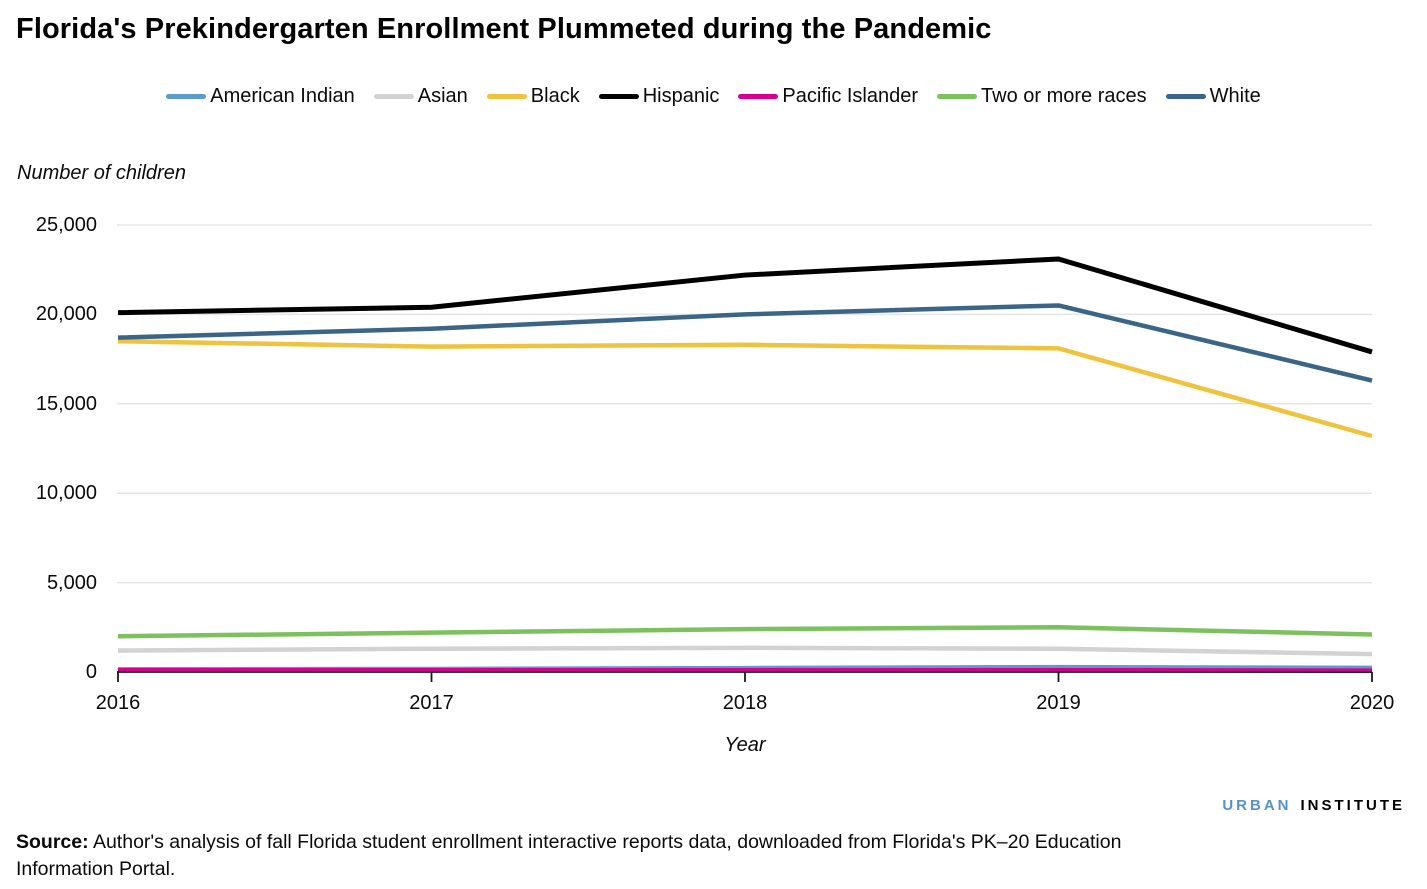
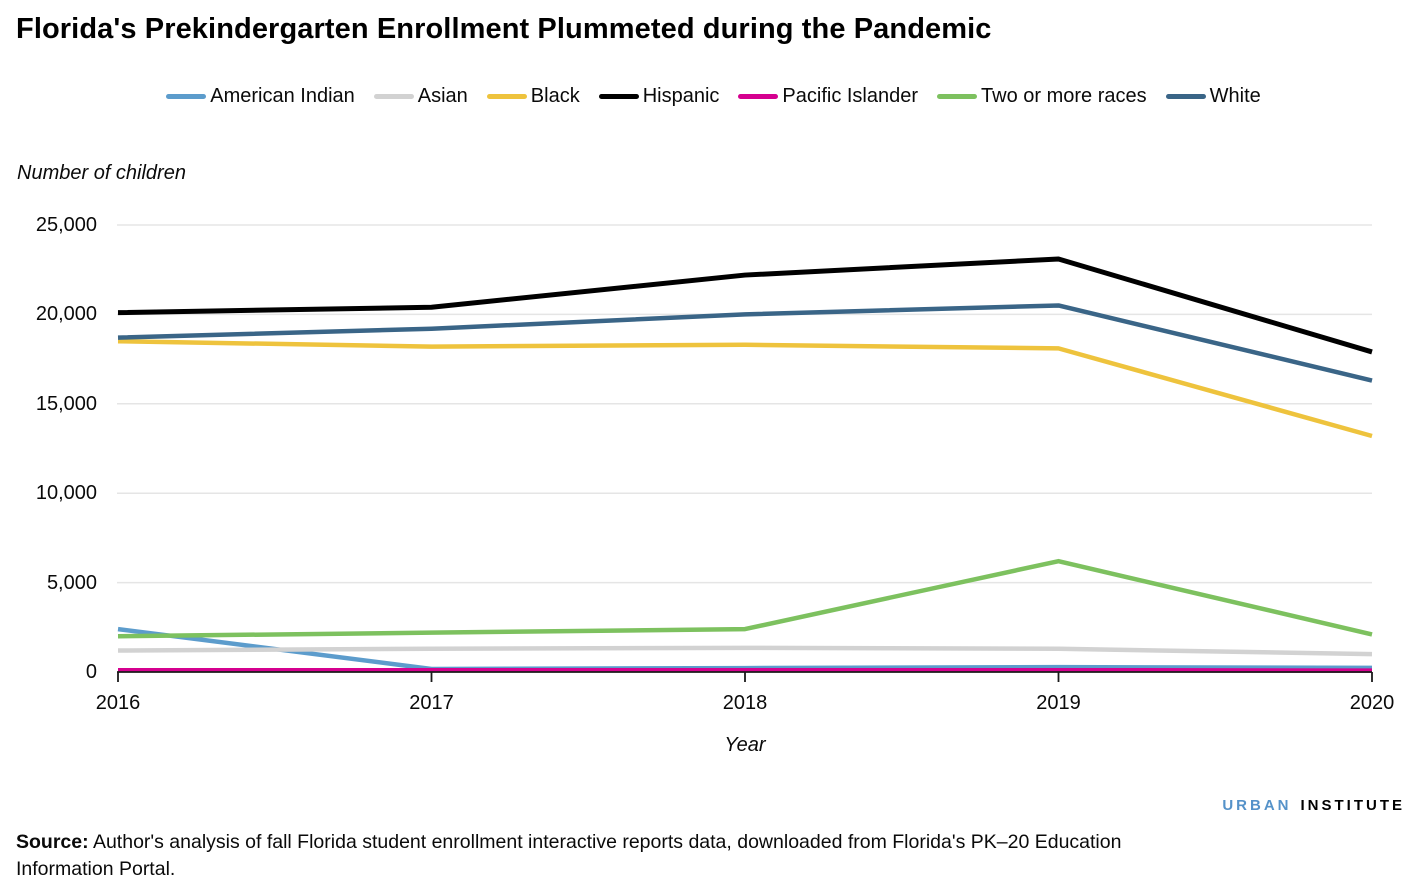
American Indian/2016: 200 -> 2400
Two or more races/2019: 2500 -> 6200
